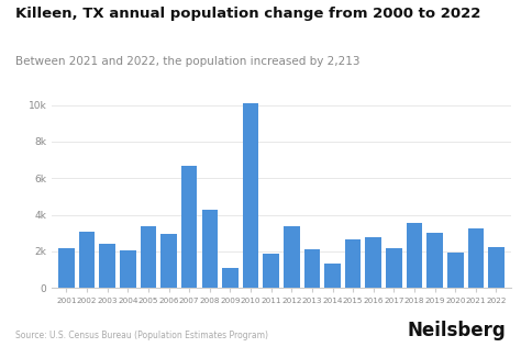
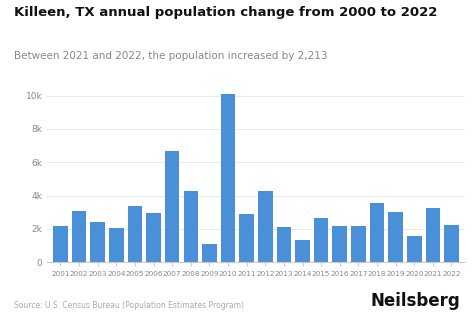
2011: 1.8k -> 2.9k
2012: 3.4k -> 4.3k
2016: 2.8k -> 2.2k
2020: 2.0k -> 1.6k
